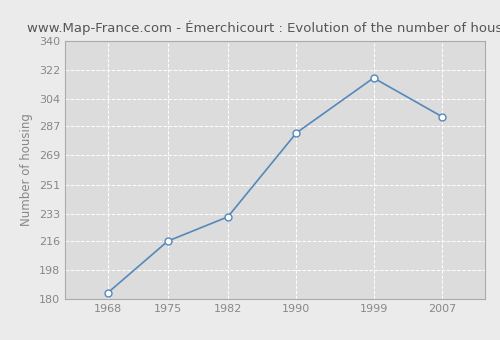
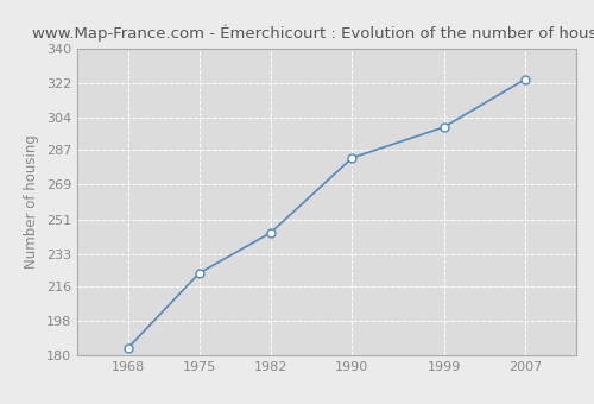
1975: 216 -> 223
1982: 231 -> 244
1999: 317 -> 299
2007: 293 -> 324
